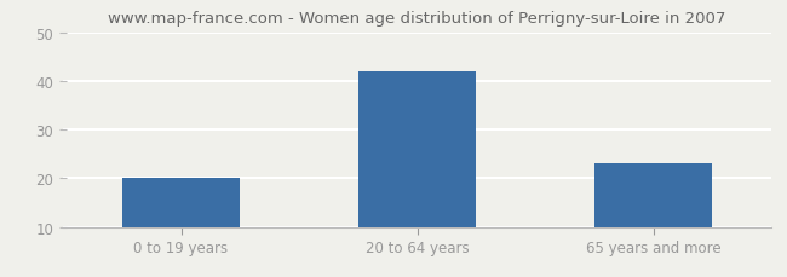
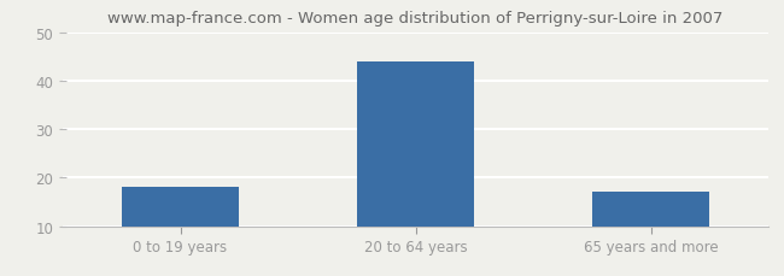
0 to 19 years: 20 -> 18
20 to 64 years: 42 -> 44
65 years and more: 23 -> 17
